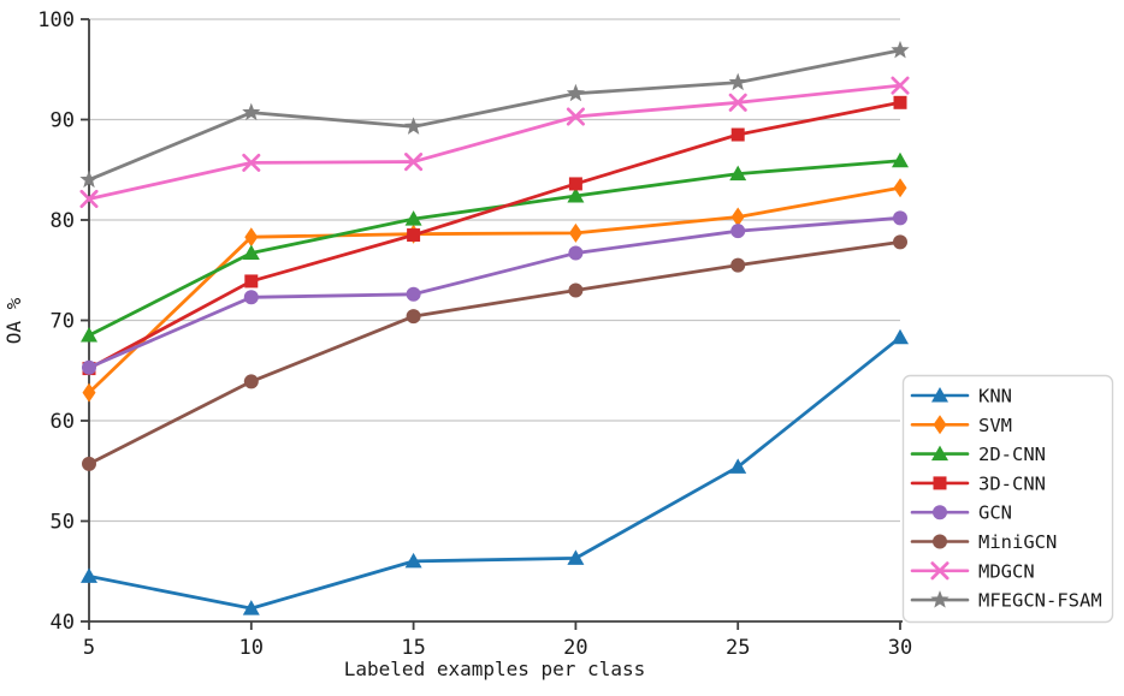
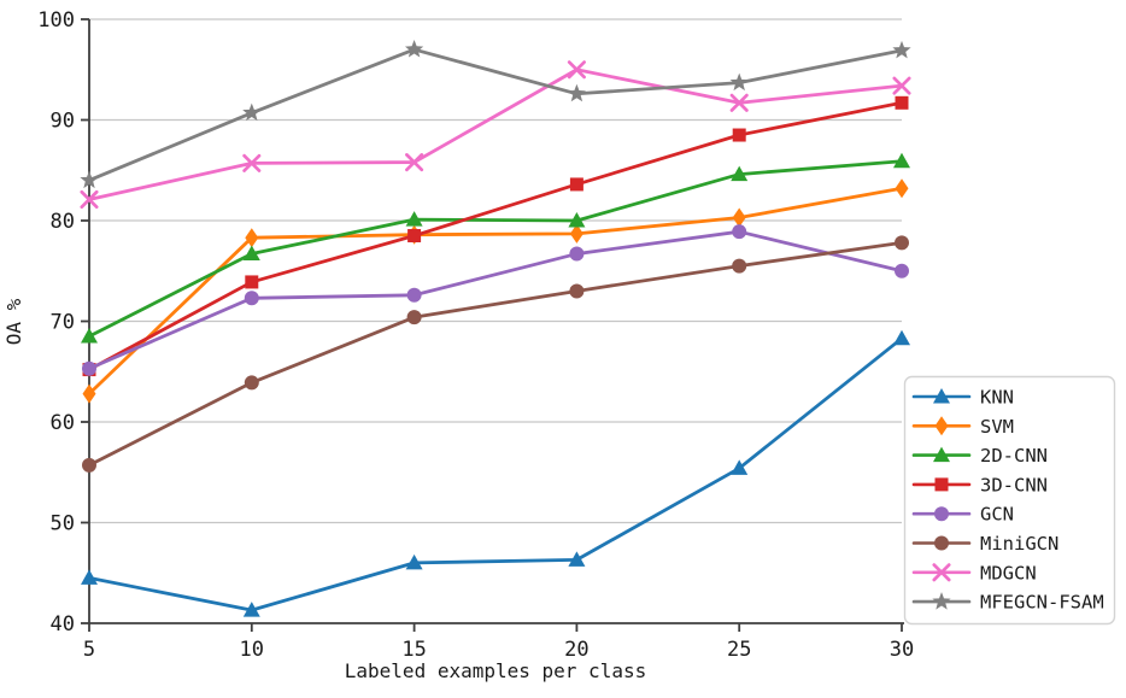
MFEGCN-FSAM/15: 89 -> 97
2D-CNN/20: 82 -> 80
MDGCN/20: 90 -> 95
GCN/30: 80 -> 75
